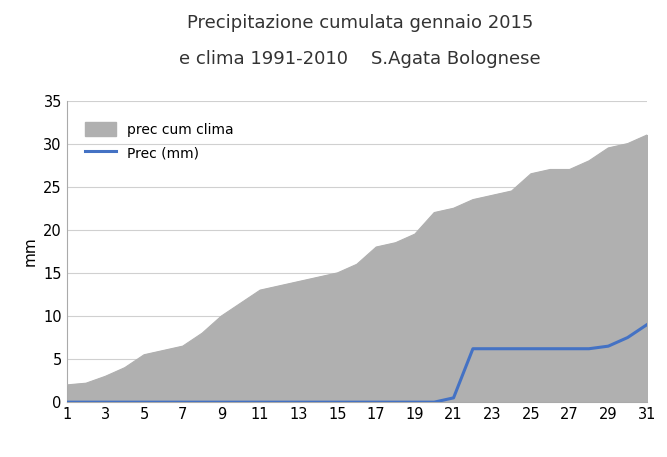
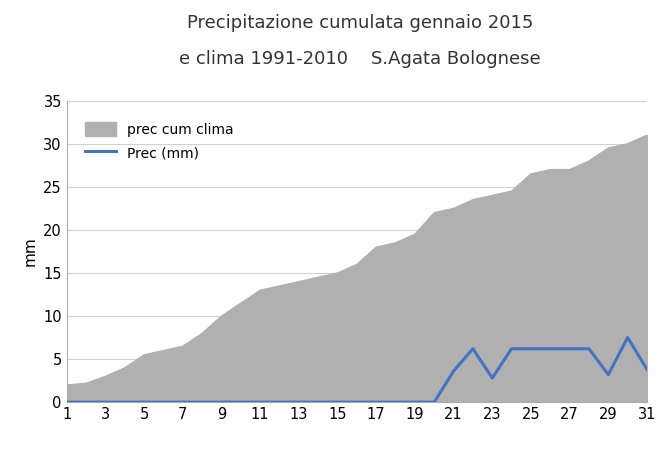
Prec (mm)/21: 0.5 -> 3.6
Prec (mm)/23: 6.2 -> 2.8
Prec (mm)/29: 6.5 -> 3.2
Prec (mm)/31: 9.0 -> 3.8
